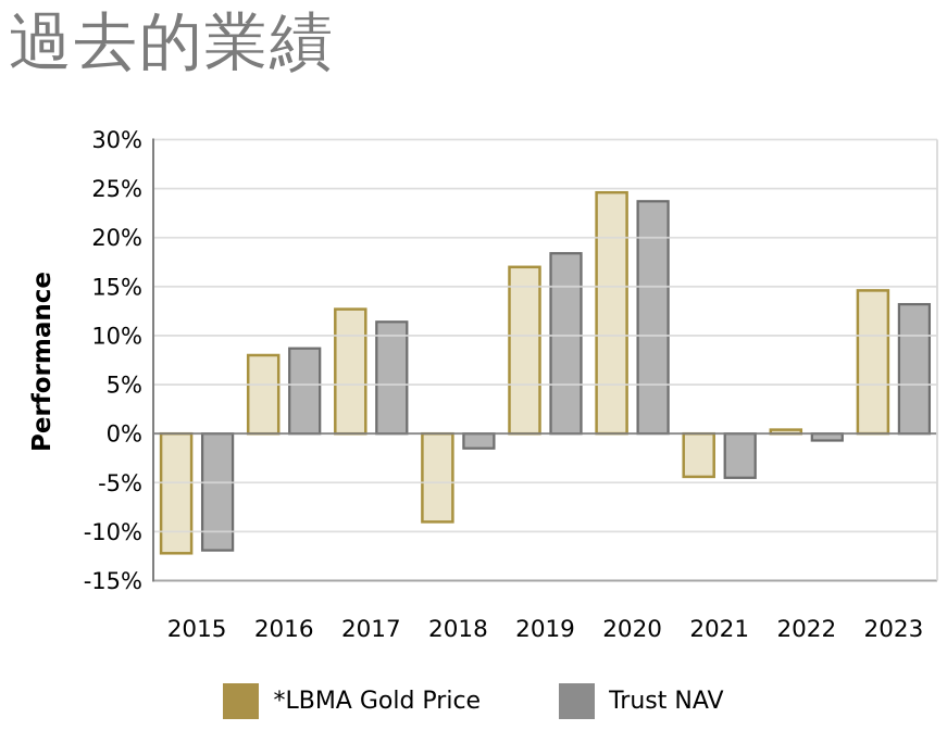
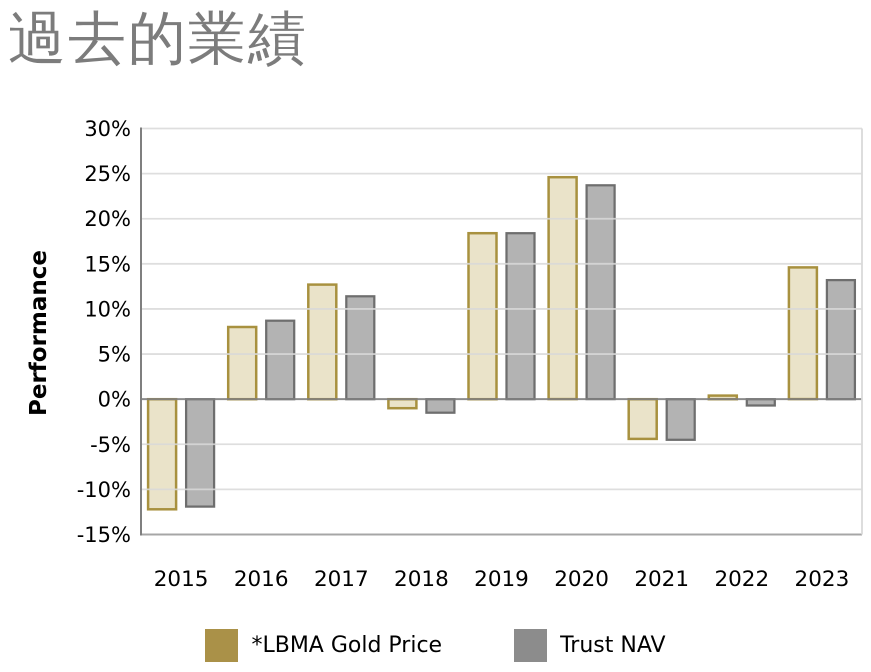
*LBMA Gold Price/2018: -9% -> -1%
*LBMA Gold Price/2019: 17% -> 18%
